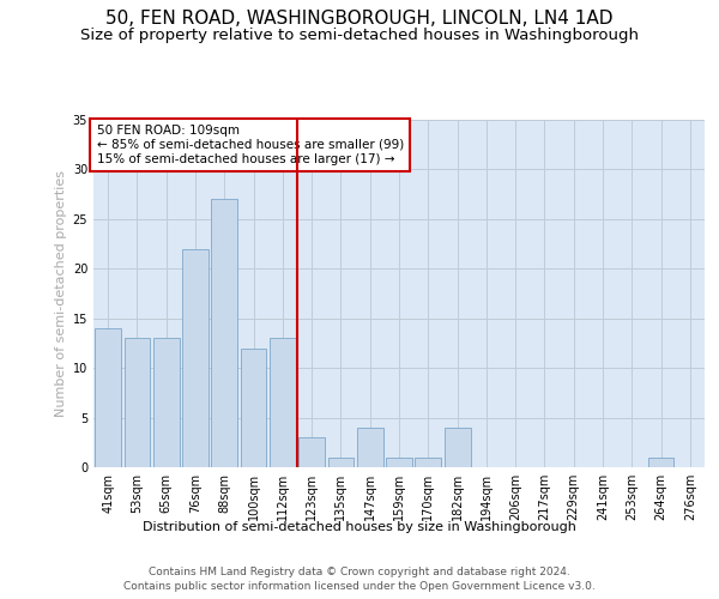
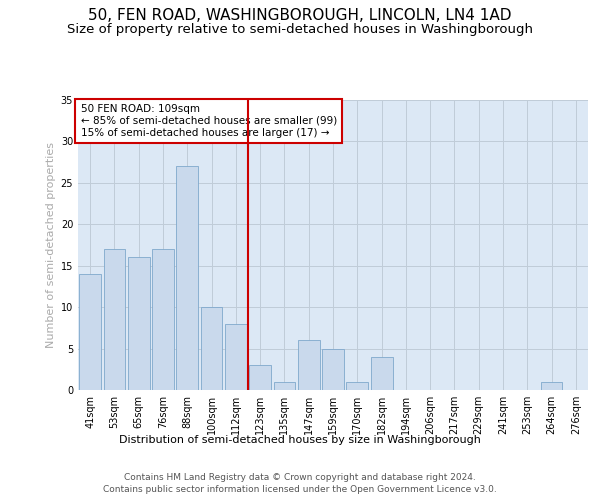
53sqm: 13 -> 17
65sqm: 13 -> 16
76sqm: 22 -> 17
100sqm: 12 -> 10
112sqm: 13 -> 8
147sqm: 4 -> 6
159sqm: 1 -> 5
